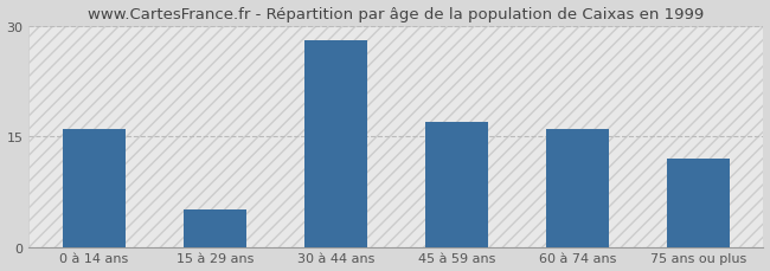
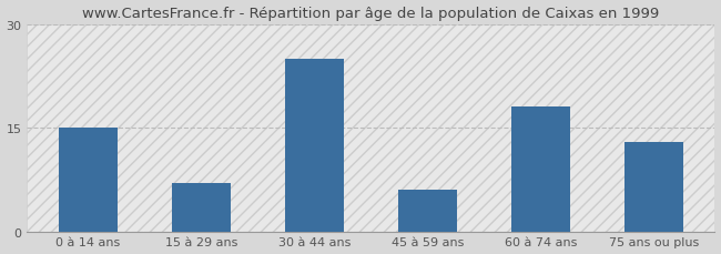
0 à 14 ans: 16 -> 15
15 à 29 ans: 5 -> 7
30 à 44 ans: 28 -> 25
45 à 59 ans: 17 -> 6
60 à 74 ans: 16 -> 18
75 ans ou plus: 12 -> 13
